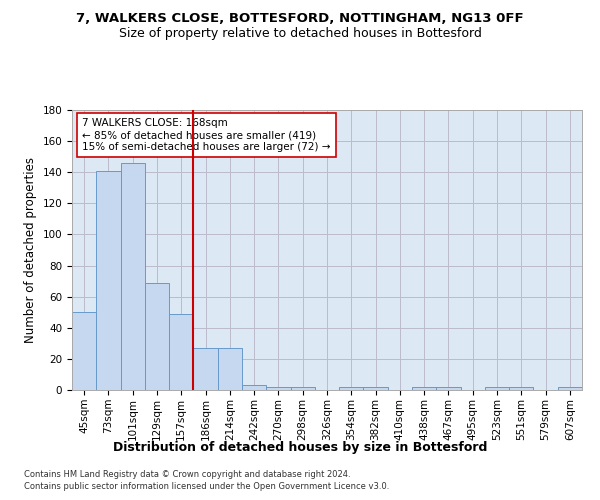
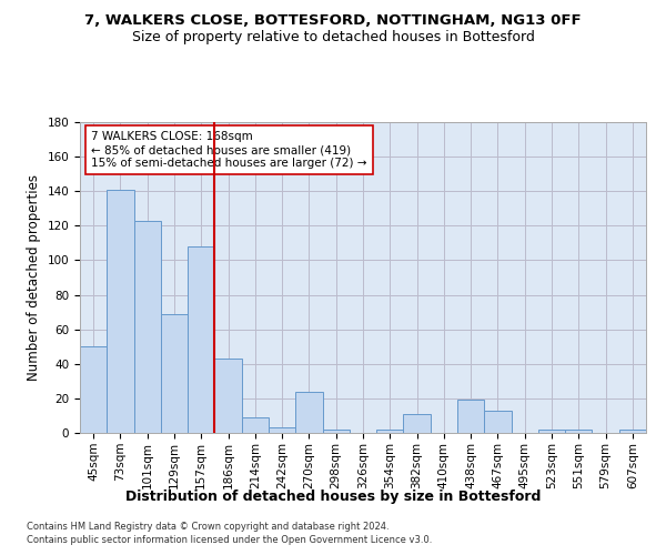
101sqm: 146 -> 123
157sqm: 49 -> 108
186sqm: 27 -> 43
214sqm: 27 -> 9
270sqm: 2 -> 24
382sqm: 2 -> 11
438sqm: 2 -> 19
467sqm: 2 -> 13
